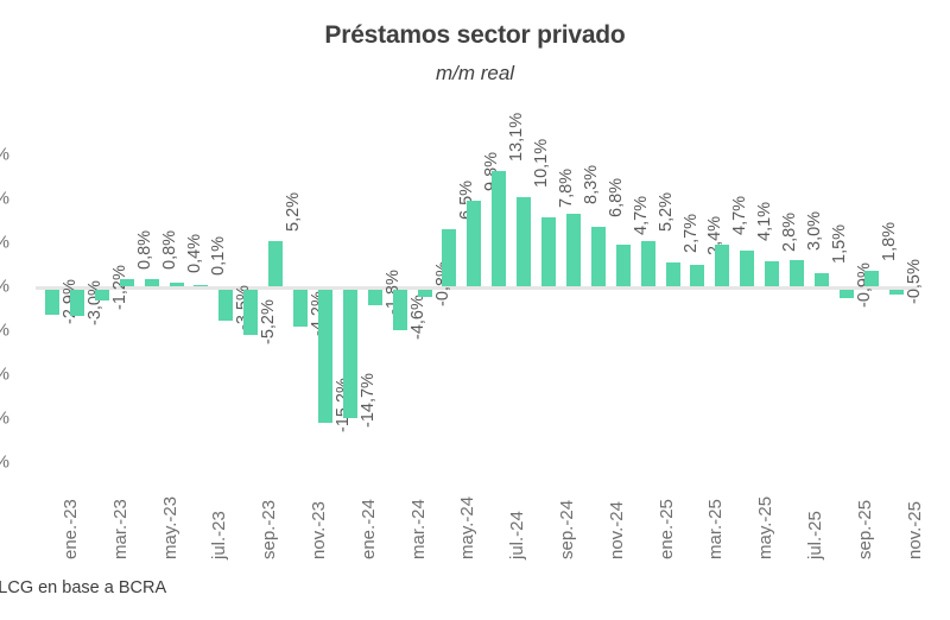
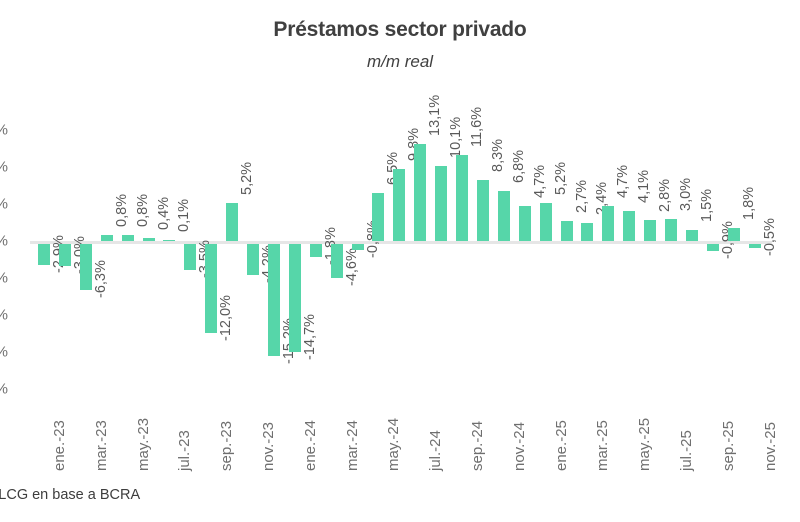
mar.-23: -1,2% -> -6,3%
sep.-23: -5,2% -> -12,0%
sep.-24: 7,8% -> 11,6%
